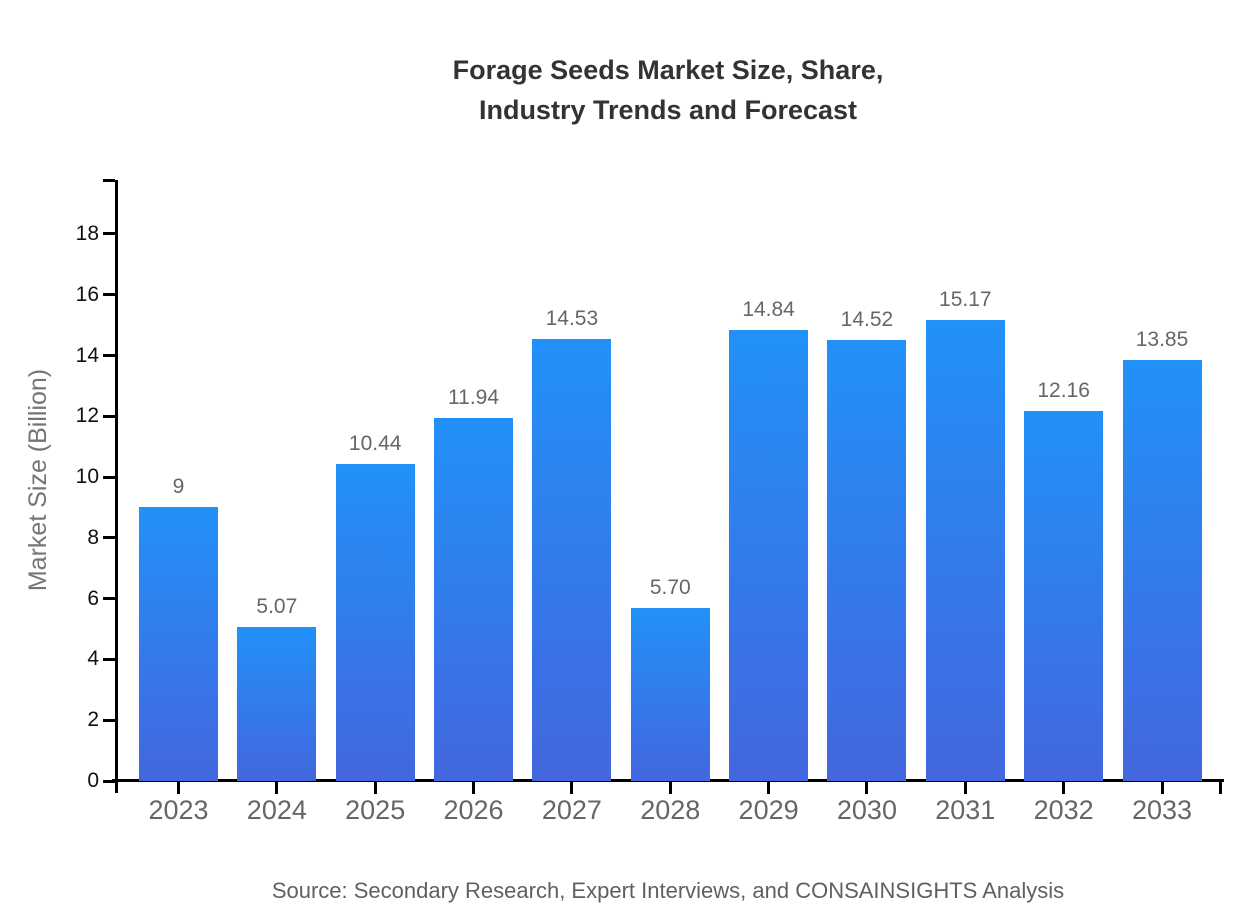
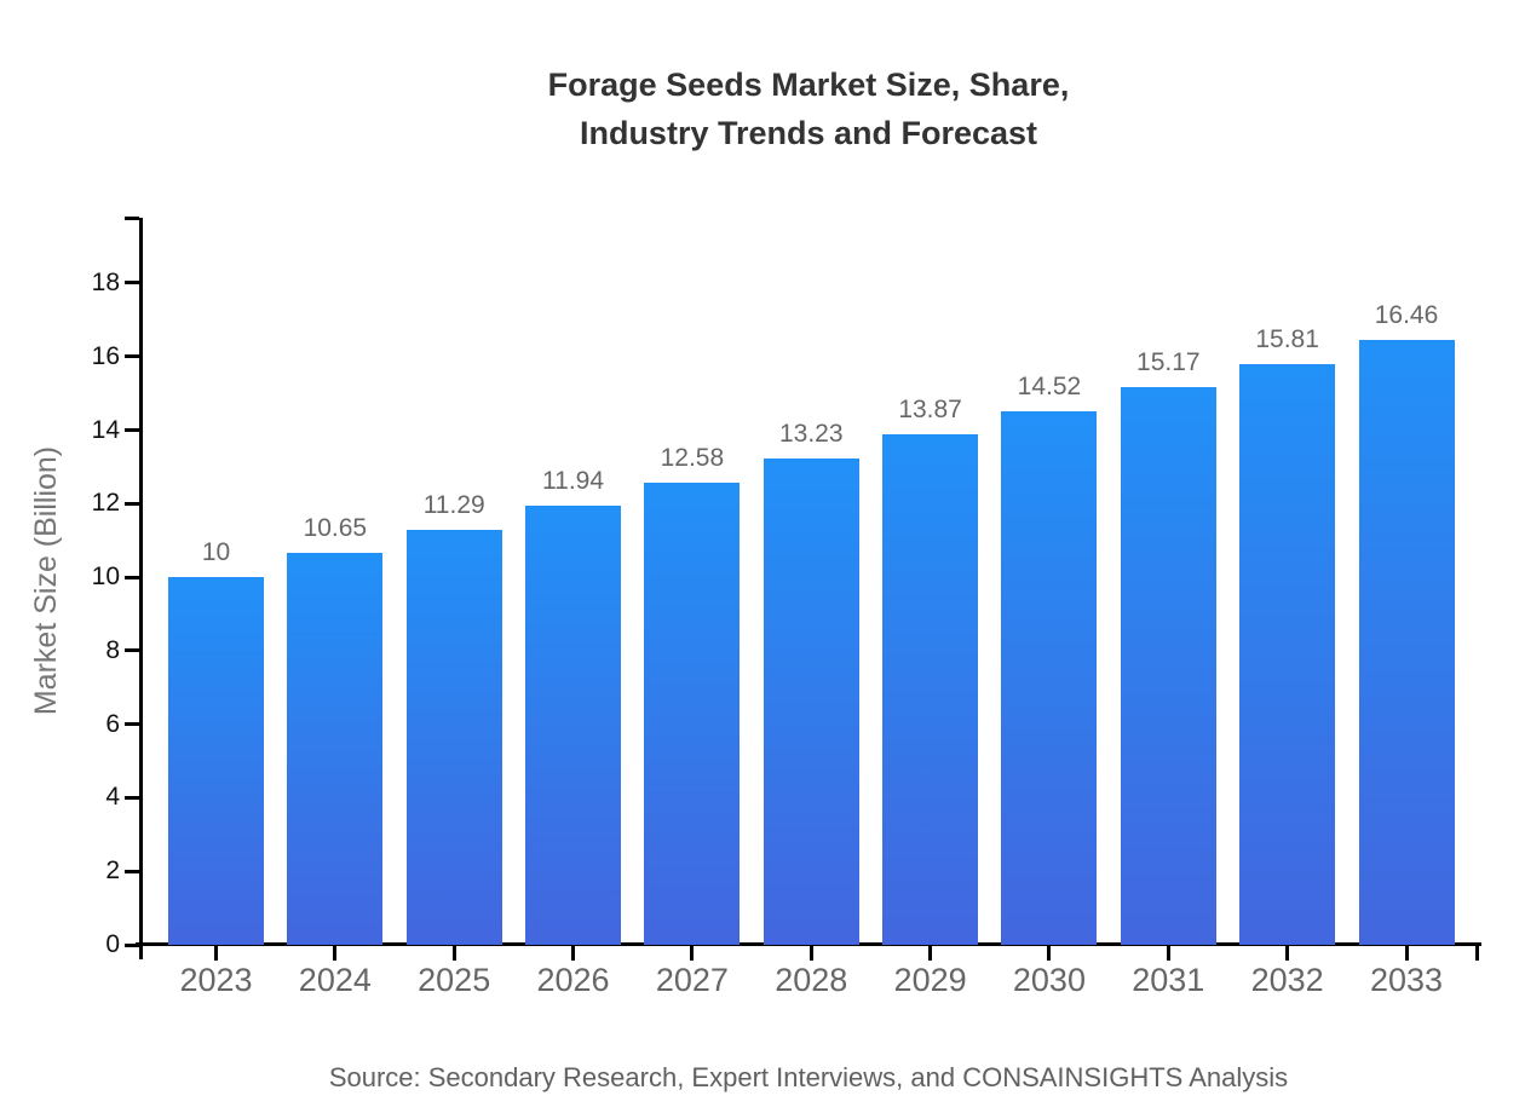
2023: 9 -> 10
2024: 5.07 -> 10.65
2025: 10.44 -> 11.29
2027: 14.53 -> 12.58
2028: 5.70 -> 13.23
2029: 14.84 -> 13.87
2032: 12.16 -> 15.81
2033: 13.85 -> 16.46
